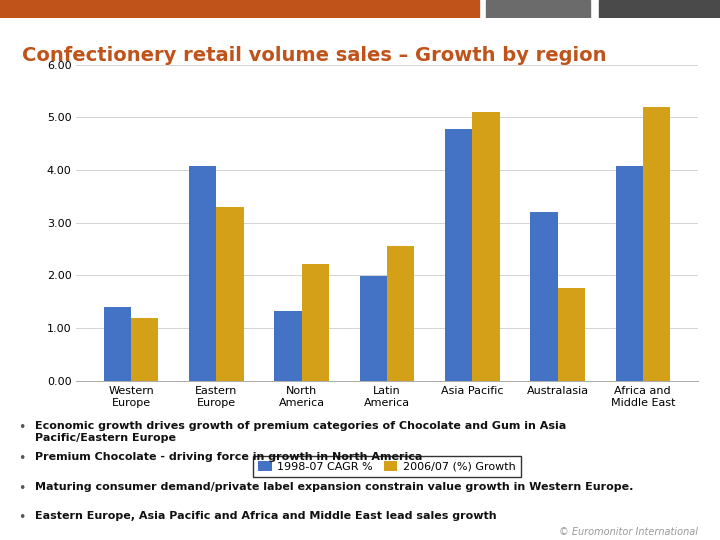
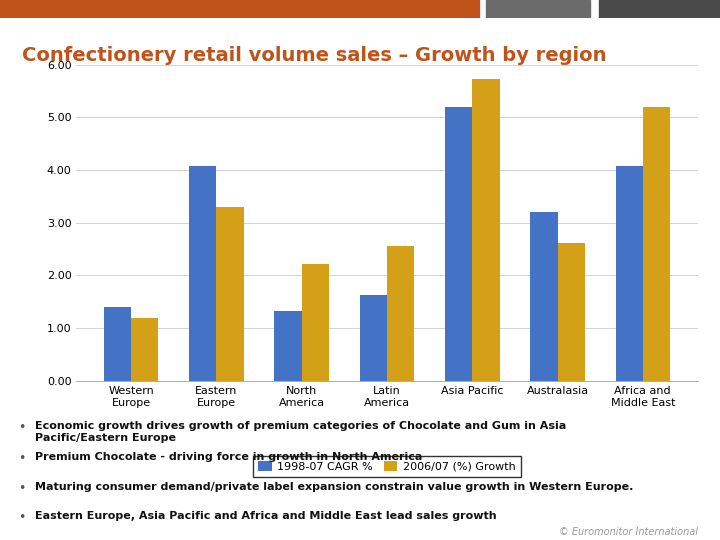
1998-07 CAGR %/Latin America: 1.98 -> 1.62
1998-07 CAGR %/Asia Pacific: 4.78 -> 5.20
2006/07 (%) Growth/Asia Pacific: 5.10 -> 5.73
2006/07 (%) Growth/Australasia: 1.76 -> 2.62
